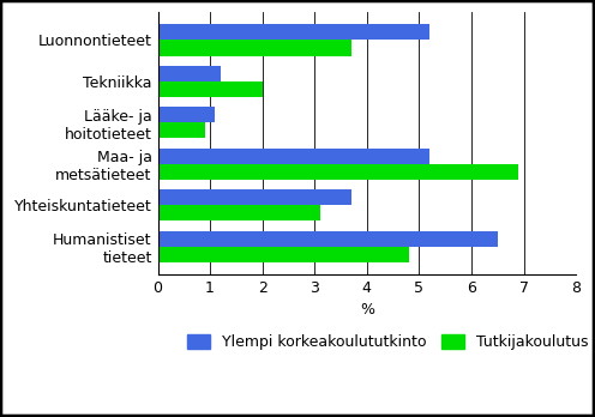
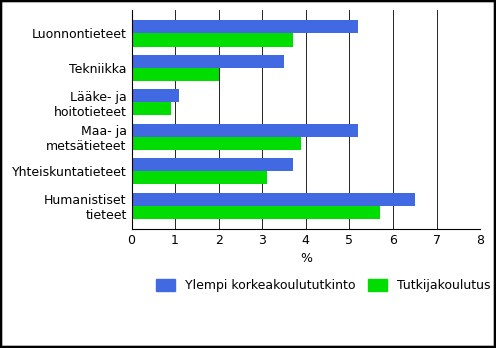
Ylempi korkeakoulututkinto/Tekniikka: 1.2 -> 3.5
Tutkijakoulutus/Maa- ja metsätieteet: 6.9 -> 3.9
Tutkijakoulutus/Humanistiset tieteet: 4.8 -> 5.7
